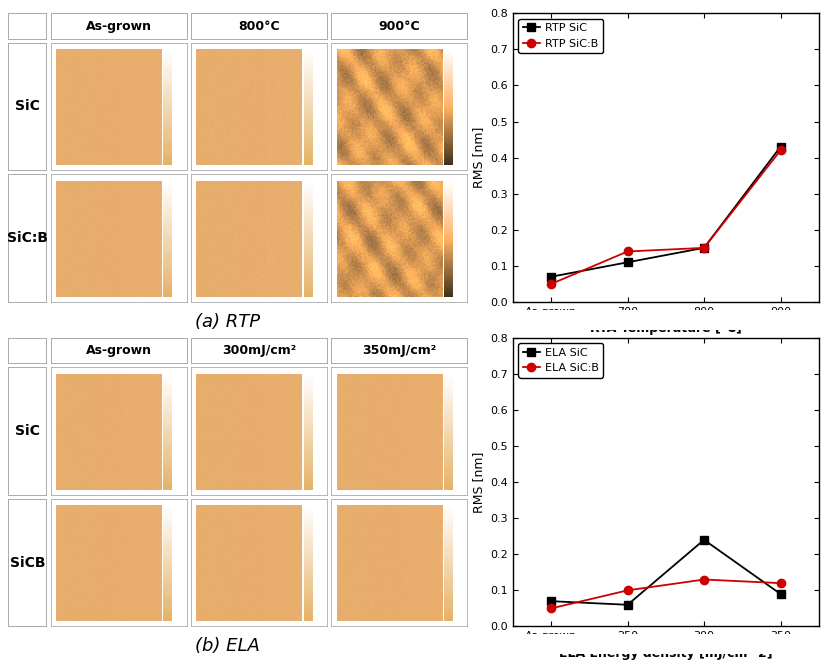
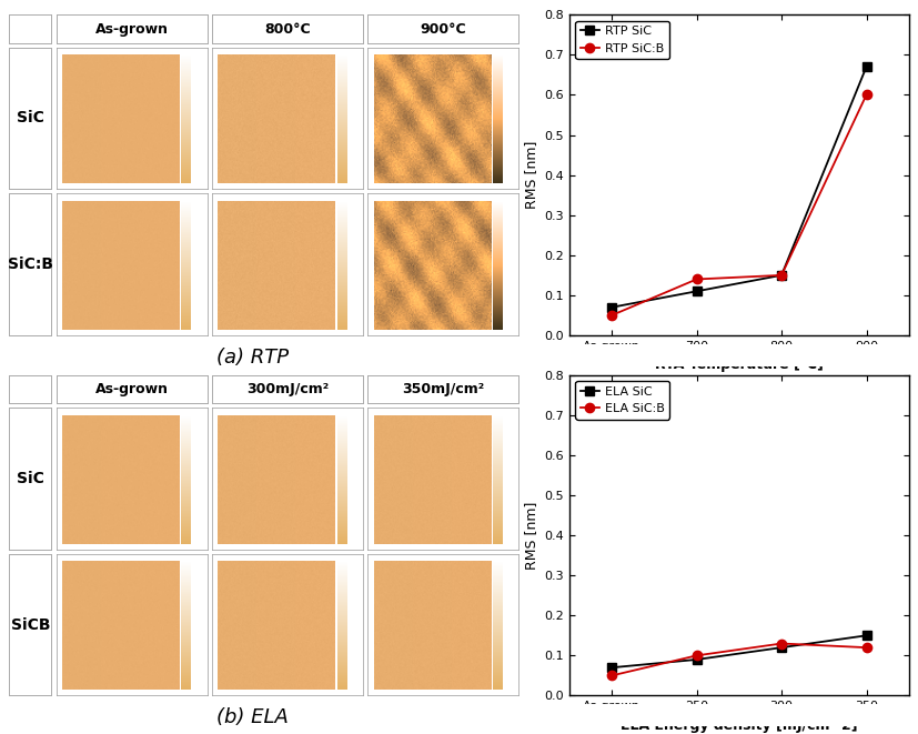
RTP SiC/900: 0.43 -> 0.67
RTP SiC:B/900: 0.42 -> 0.60
ELA SiC/250: 0.06 -> 0.09
ELA SiC/300: 0.24 -> 0.12
ELA SiC/350: 0.09 -> 0.15
